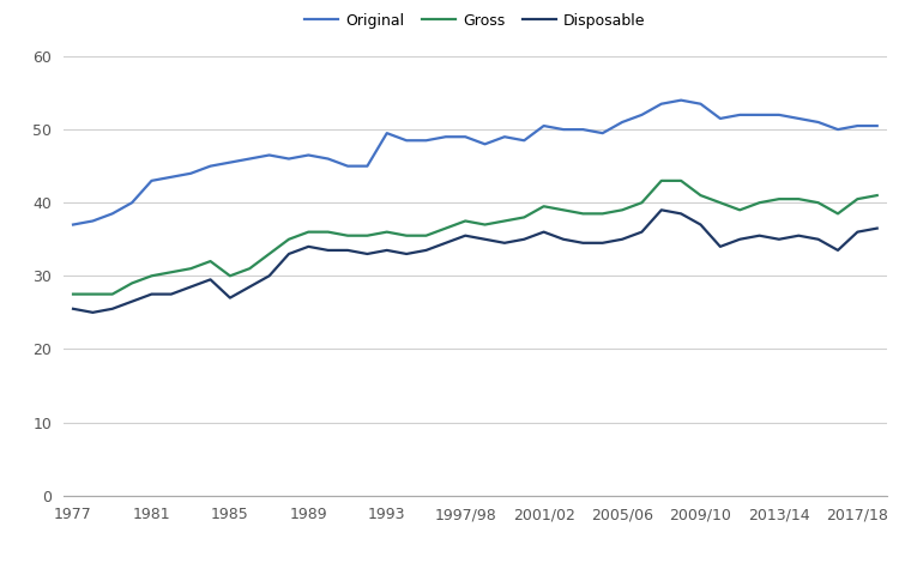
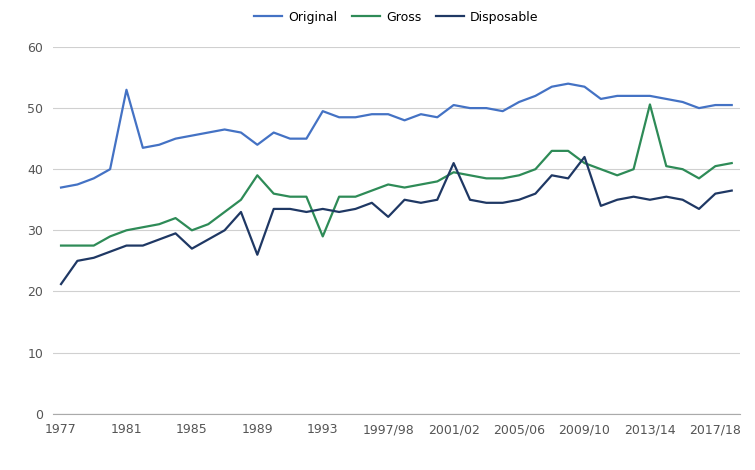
Disposable/1977: 25.5 -> 21.2
Original/1981: 43.0 -> 53.0
Original/1989: 46.5 -> 44.0
Gross/1989: 36.0 -> 39.0
Disposable/1989: 34.0 -> 26.0
Gross/1993: 36.0 -> 29.0
Disposable/1997/98: 35.5 -> 32.2
Disposable/2001/02: 36.0 -> 41.0
Disposable/2009/10: 37.0 -> 42.0
Gross/2013/14: 40.5 -> 50.6
